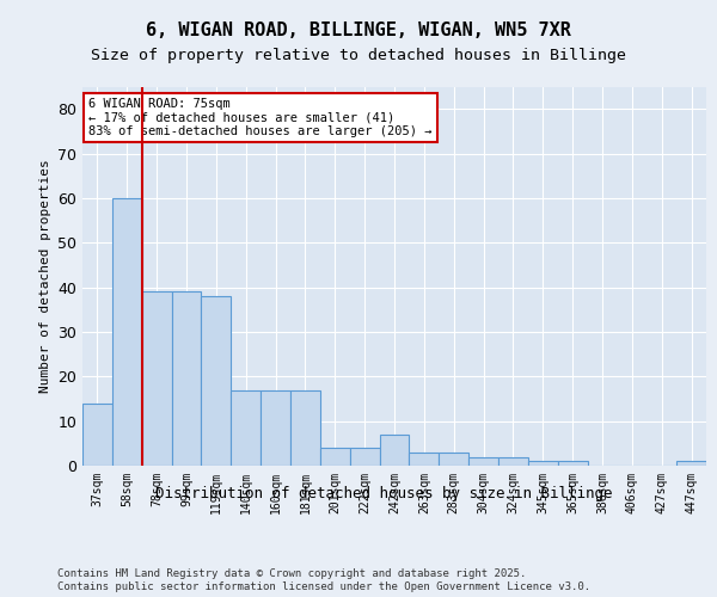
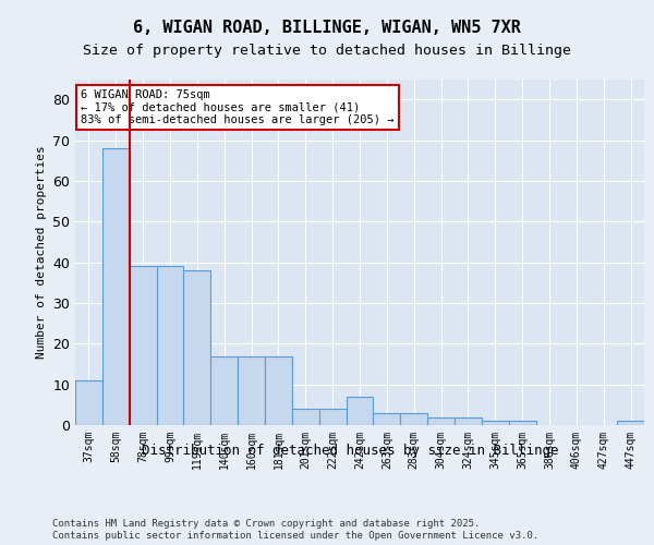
37sqm: 14 -> 11
58sqm: 60 -> 68
